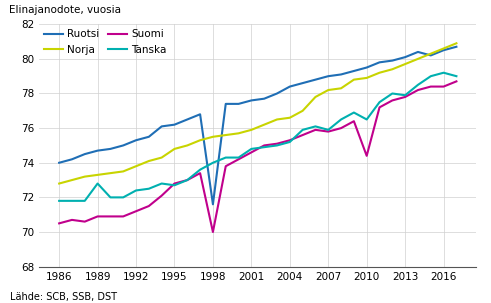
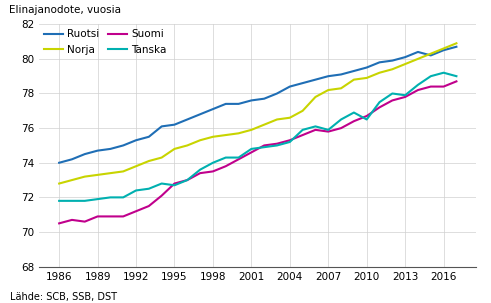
Tanska/1989: 72.8 -> 71.9
Ruotsi/1998: 71.6 -> 77.1
Suomi/1998: 70.0 -> 73.5
Suomi/2010: 74.4 -> 76.7
